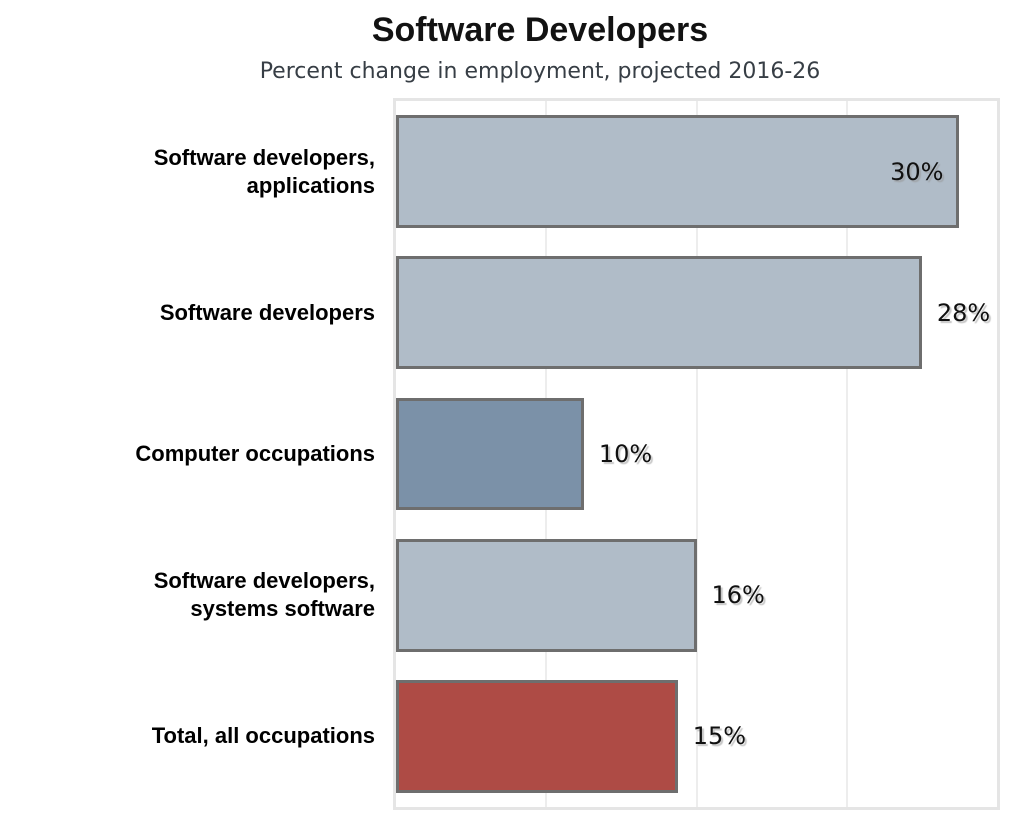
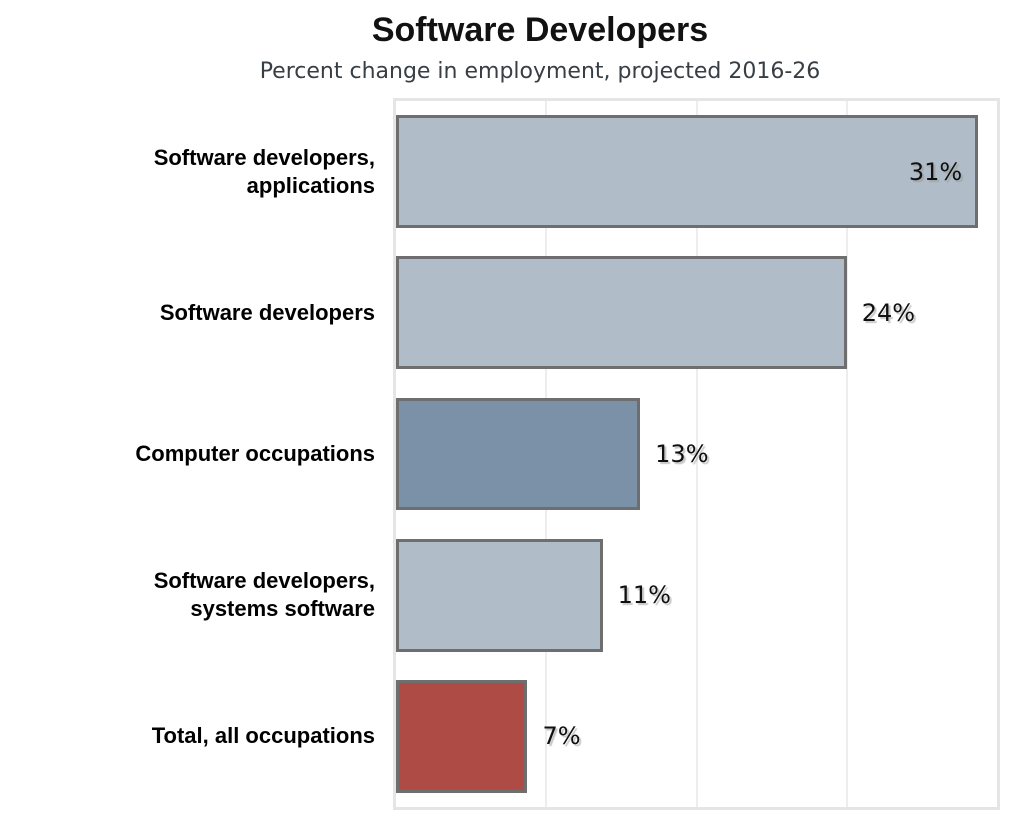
Software developers, applications: 30% -> 31%
Software developers: 28% -> 24%
Computer occupations: 10% -> 13%
Software developers, systems software: 16% -> 11%
Total, all occupations: 15% -> 7%
